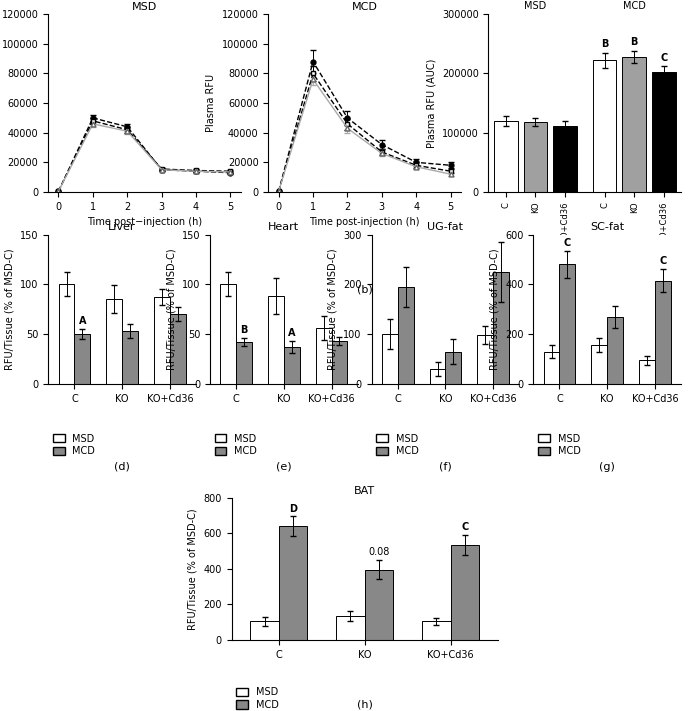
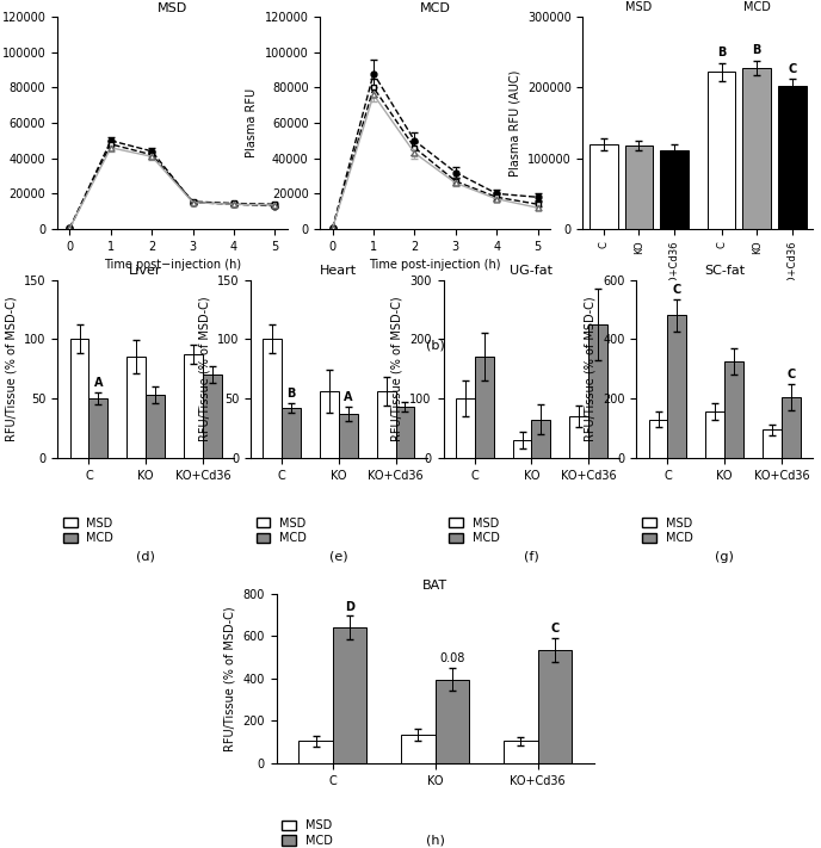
Heart/MSD/KO: 88 -> 56
UG-fat/MCD/C: 195 -> 170
UG-fat/MSD/KO+Cd36: 98 -> 70
SC-fat/MCD/KO: 270 -> 325
SC-fat/MCD/KO+Cd36: 415 -> 205
